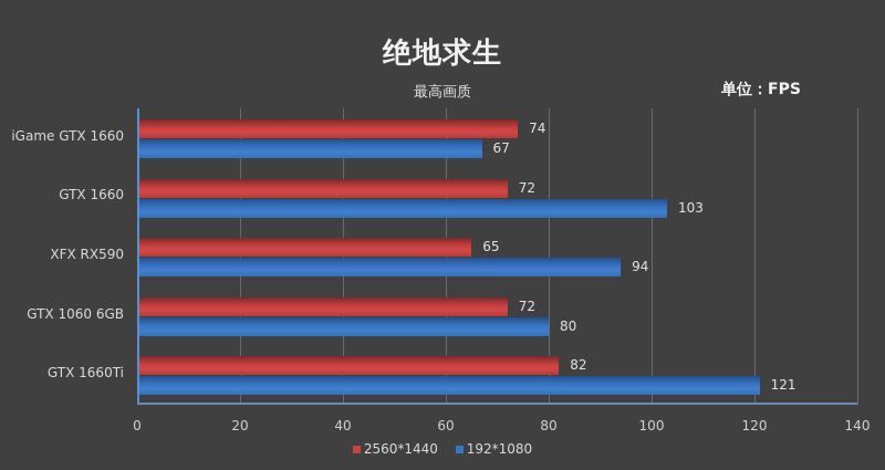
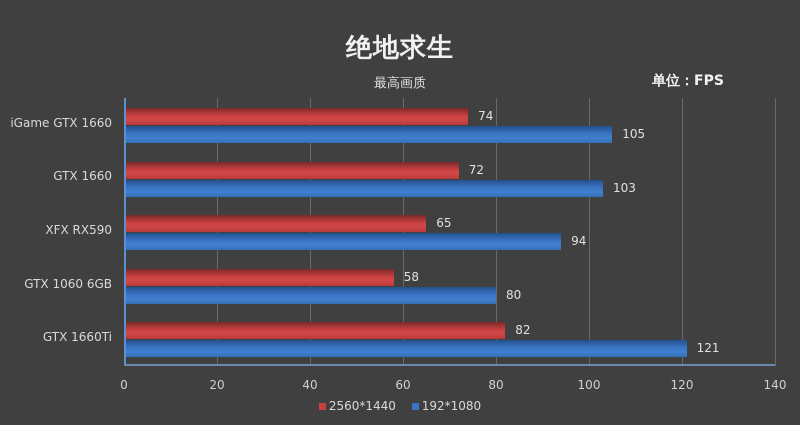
192*1080/iGame GTX 1660: 67 -> 105
2560*1440/GTX 1060 6GB: 72 -> 58
